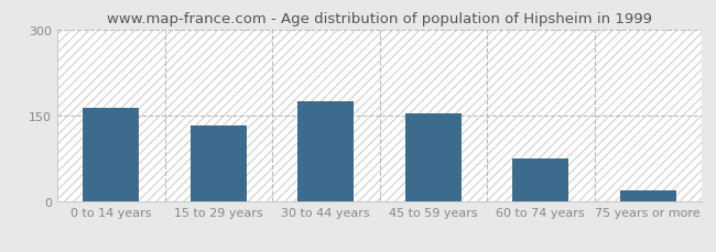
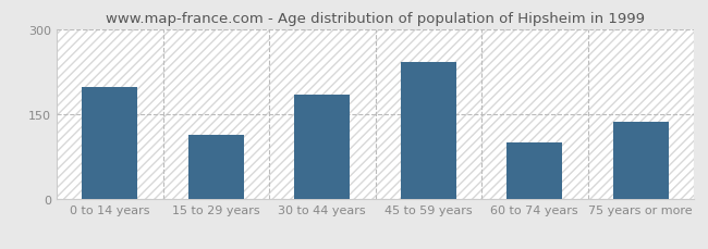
0 to 14 years: 163 -> 198
15 to 29 years: 133 -> 114
30 to 44 years: 174 -> 184
45 to 59 years: 153 -> 242
60 to 74 years: 75 -> 100
75 years or more: 20 -> 136
